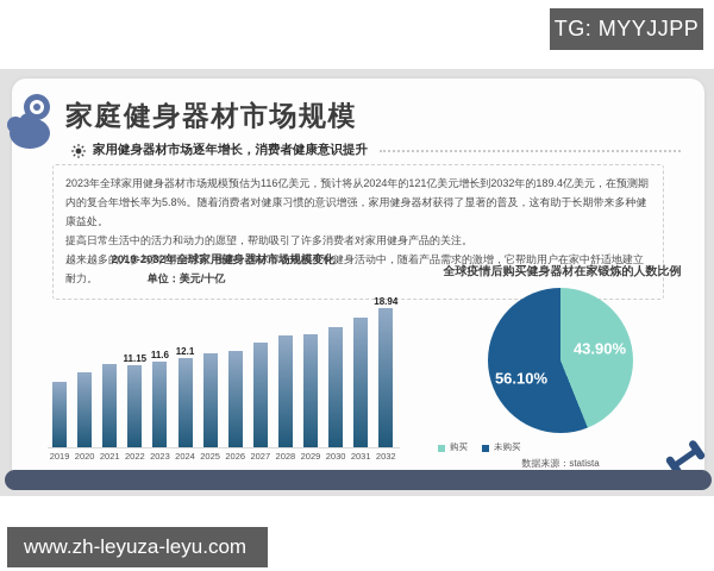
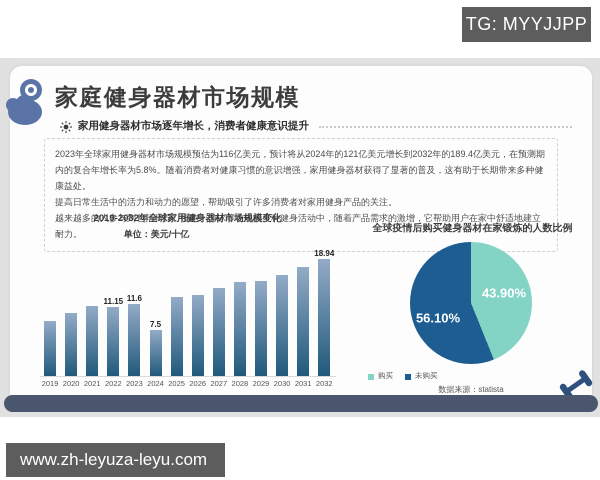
2019-2032年全球家用健身器材市场规模变化/2024: 12.1 -> 7.5
